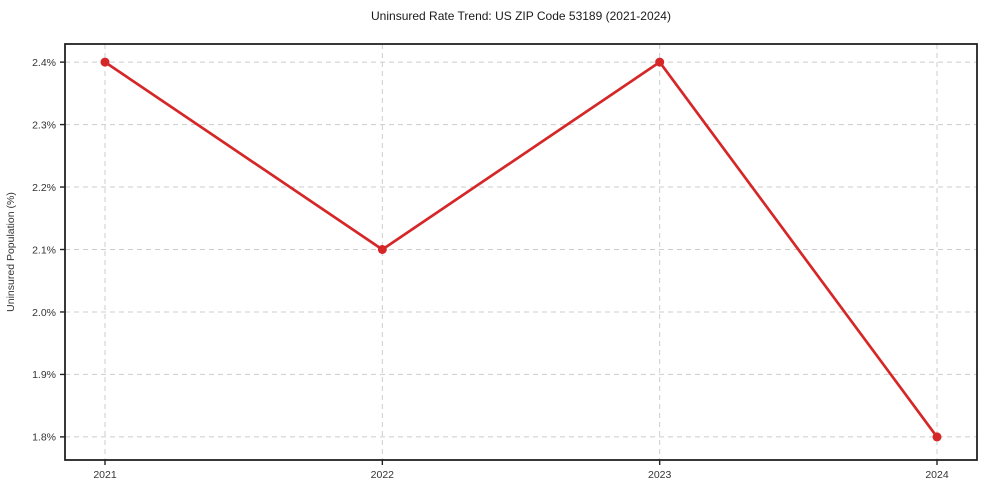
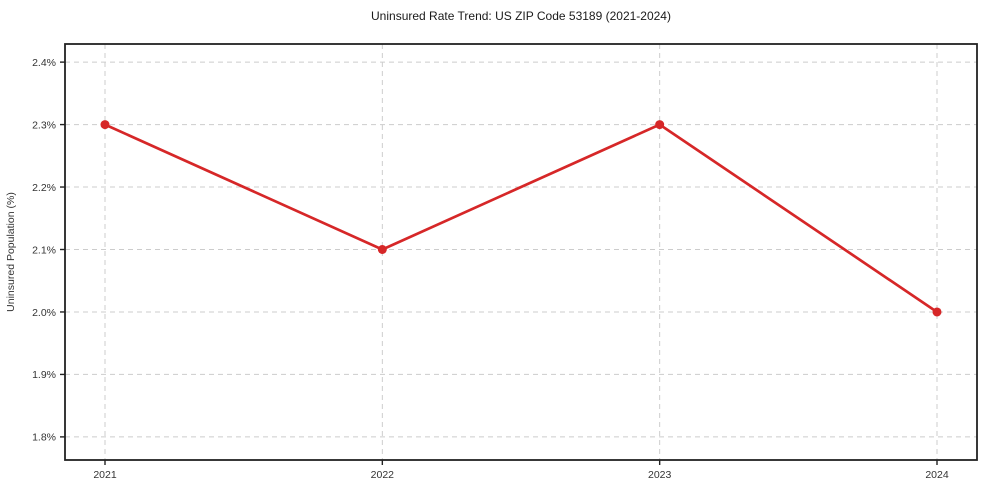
2021: 2.4% -> 2.3%
2023: 2.4% -> 2.3%
2024: 1.8% -> 2.0%
